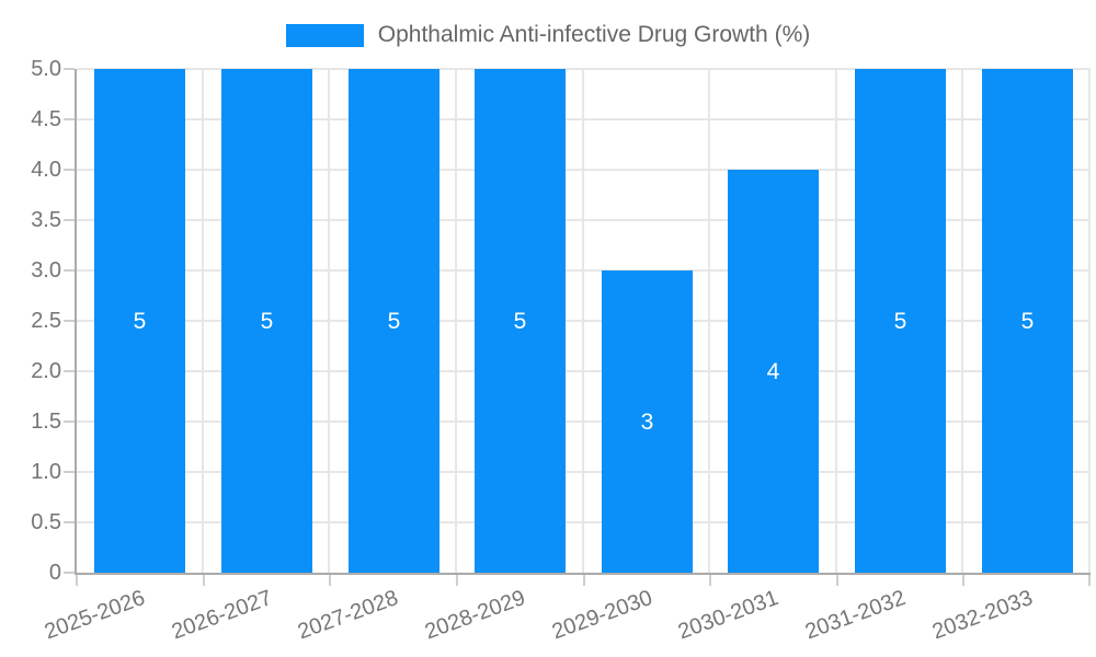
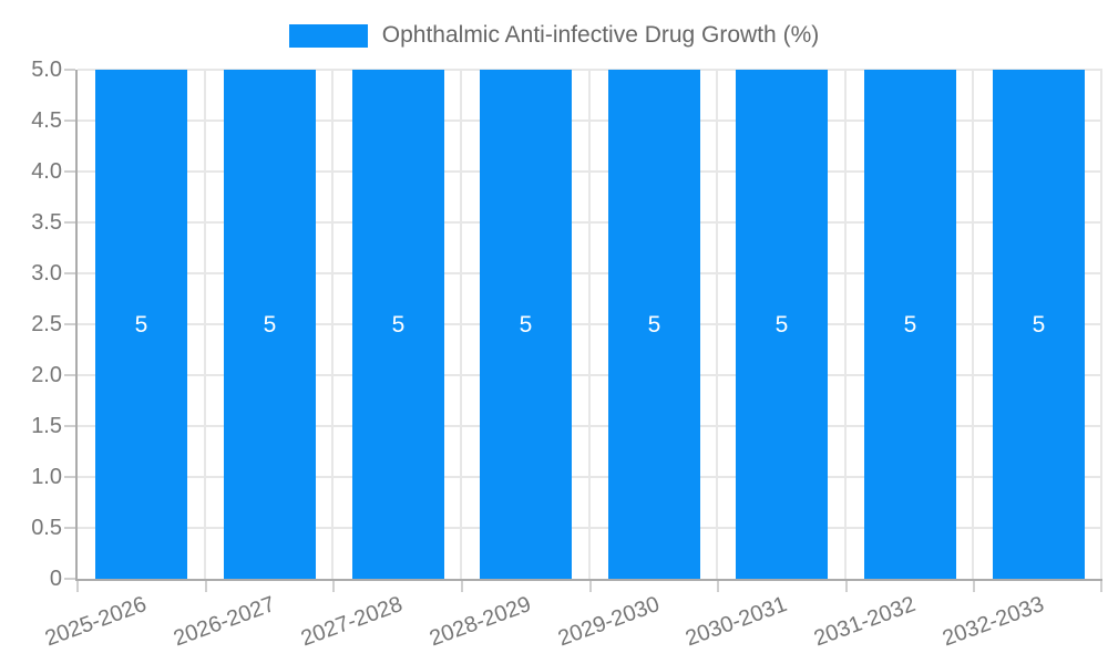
2029-2030: 3 -> 5
2030-2031: 4 -> 5
